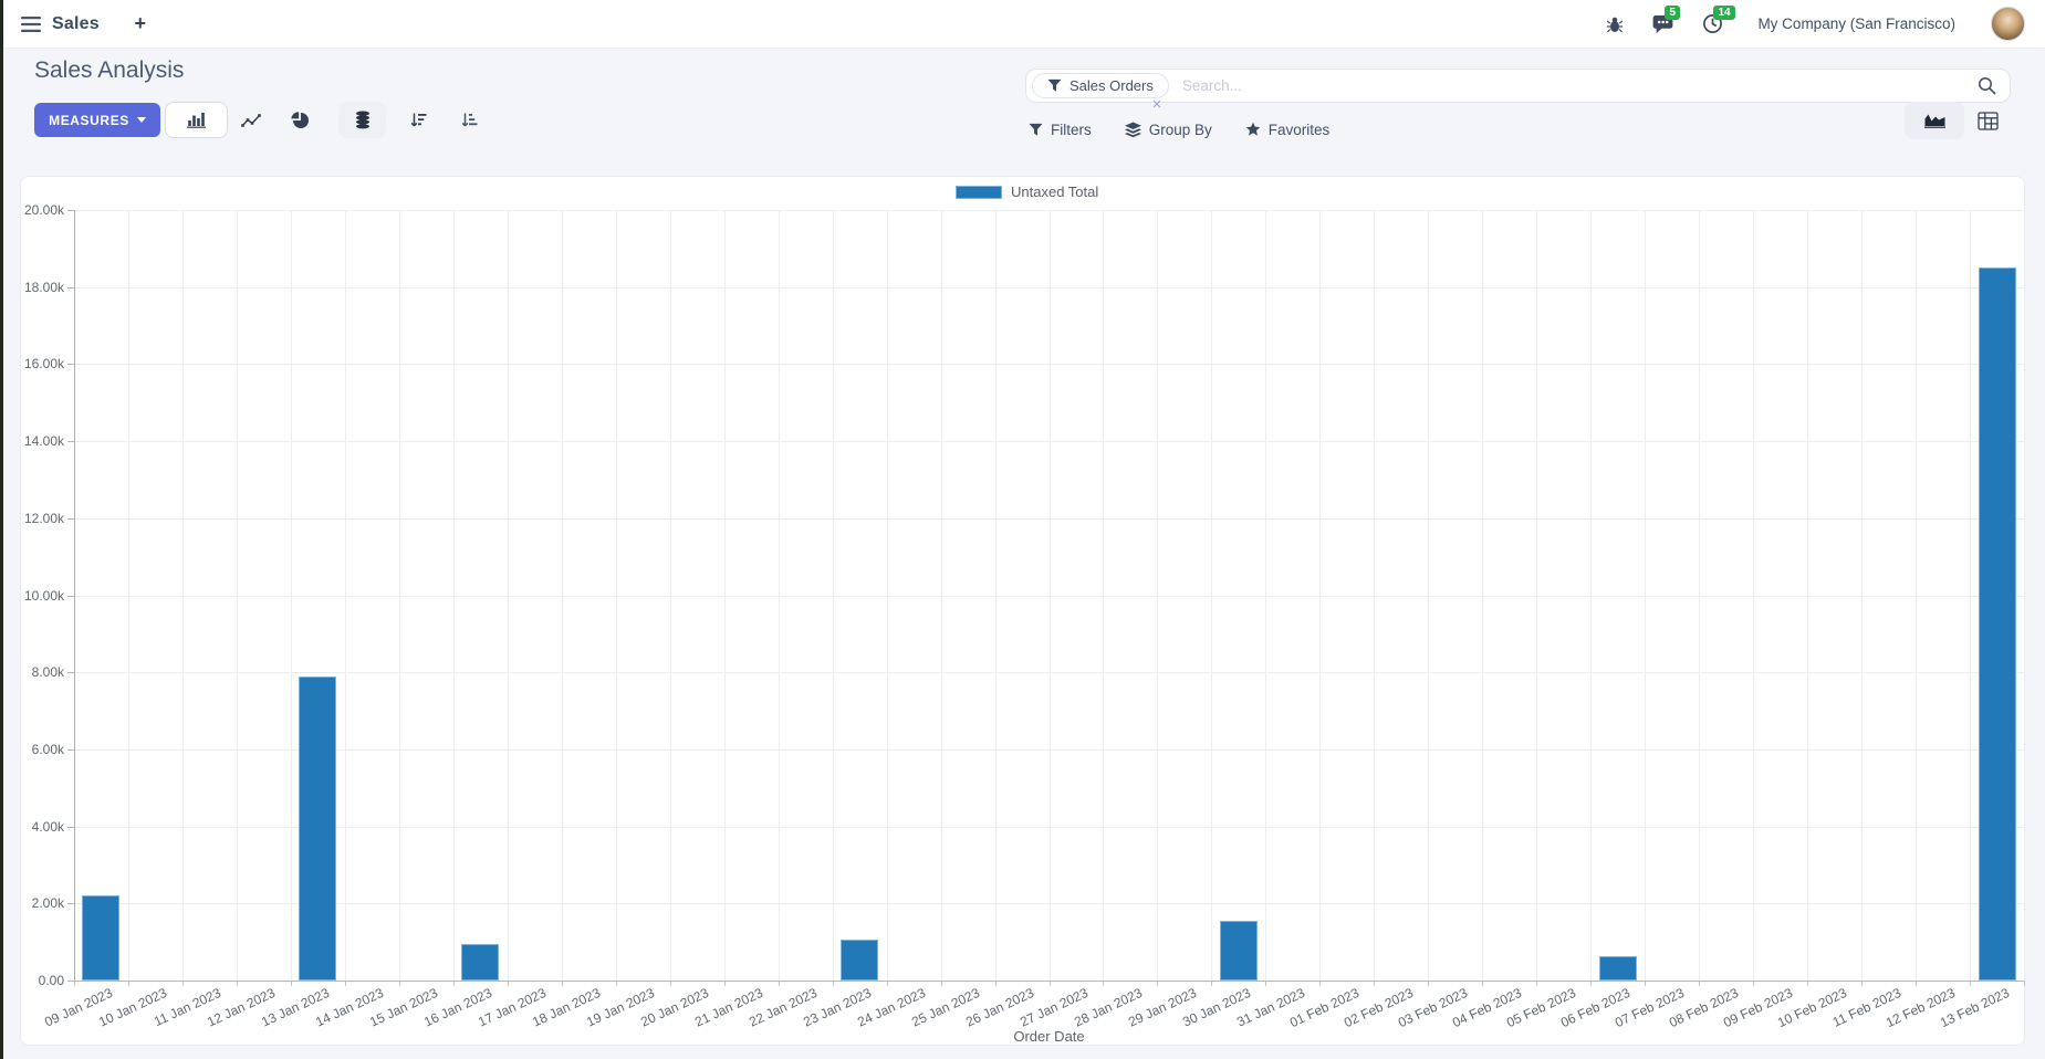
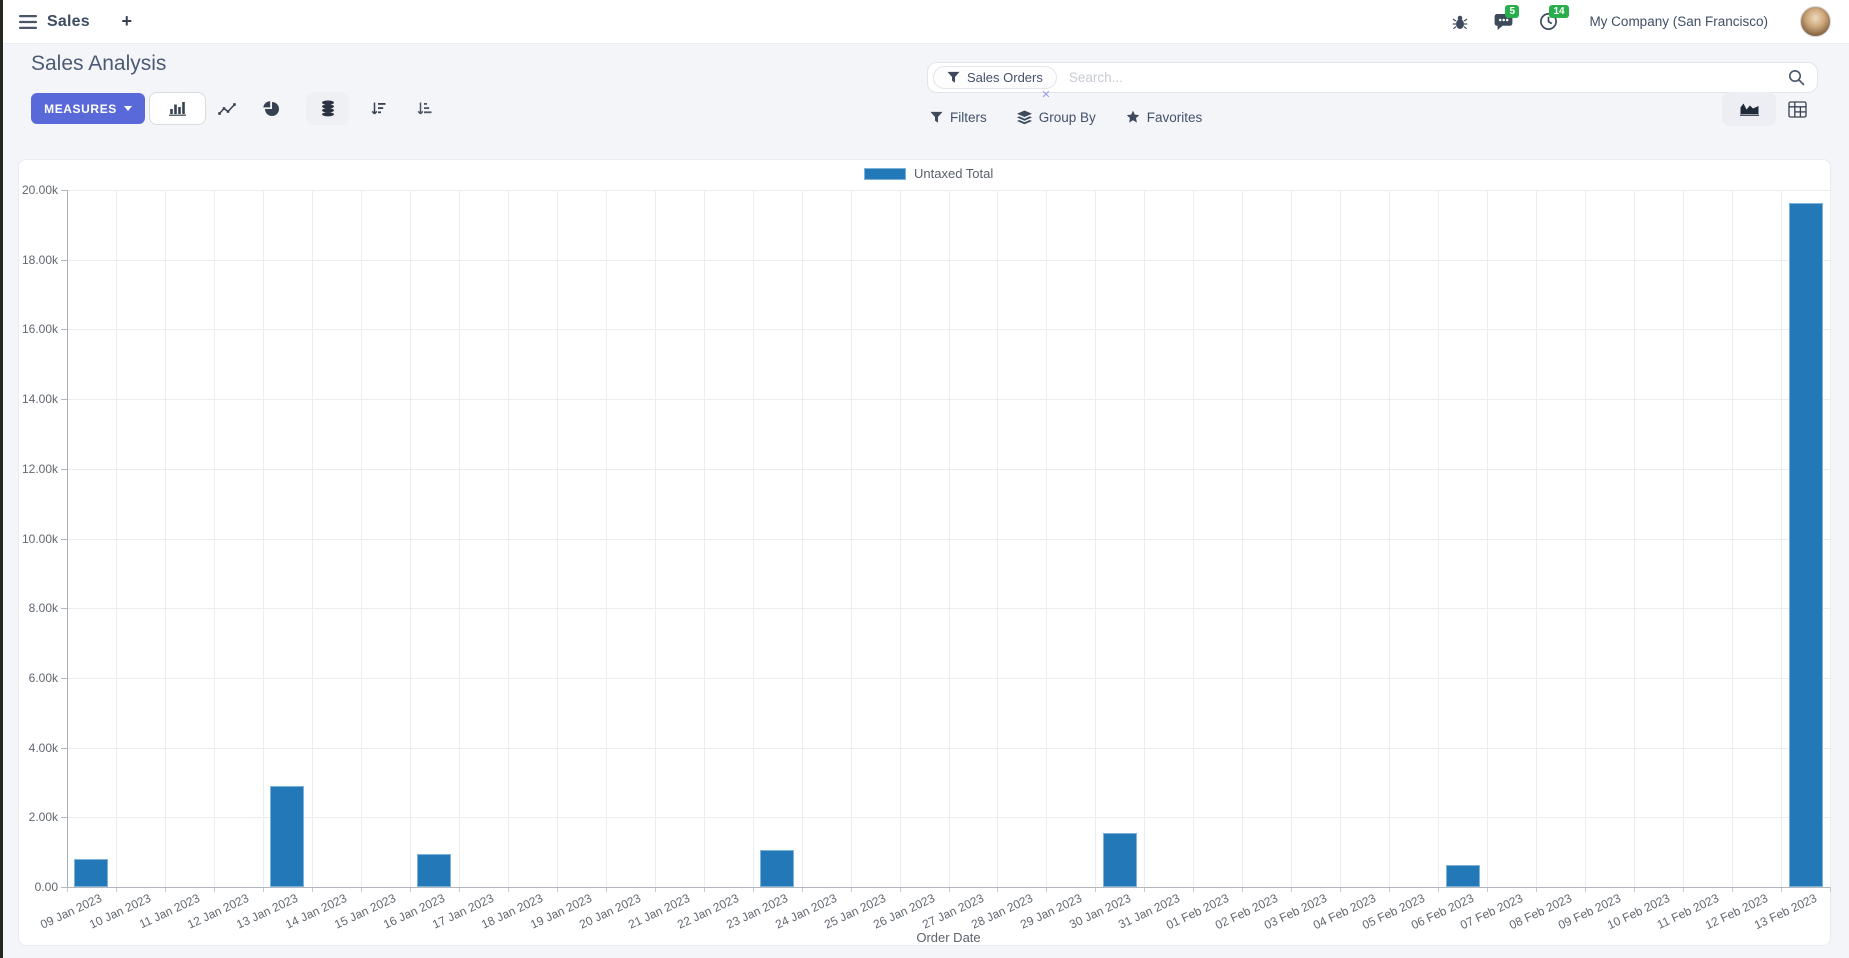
09 Jan 2023: 2.2k -> 0.8k
13 Jan 2023: 7.9k -> 2.9k
13 Feb 2023: 18.5k -> 19.6k
